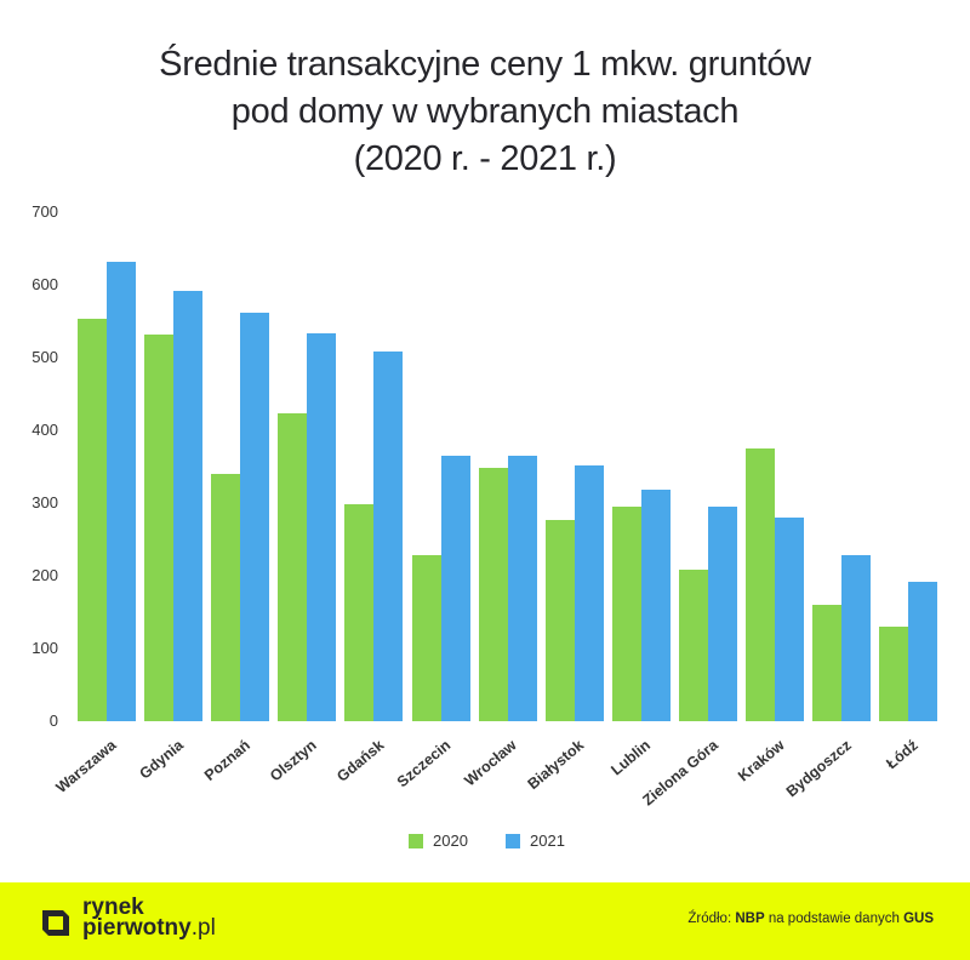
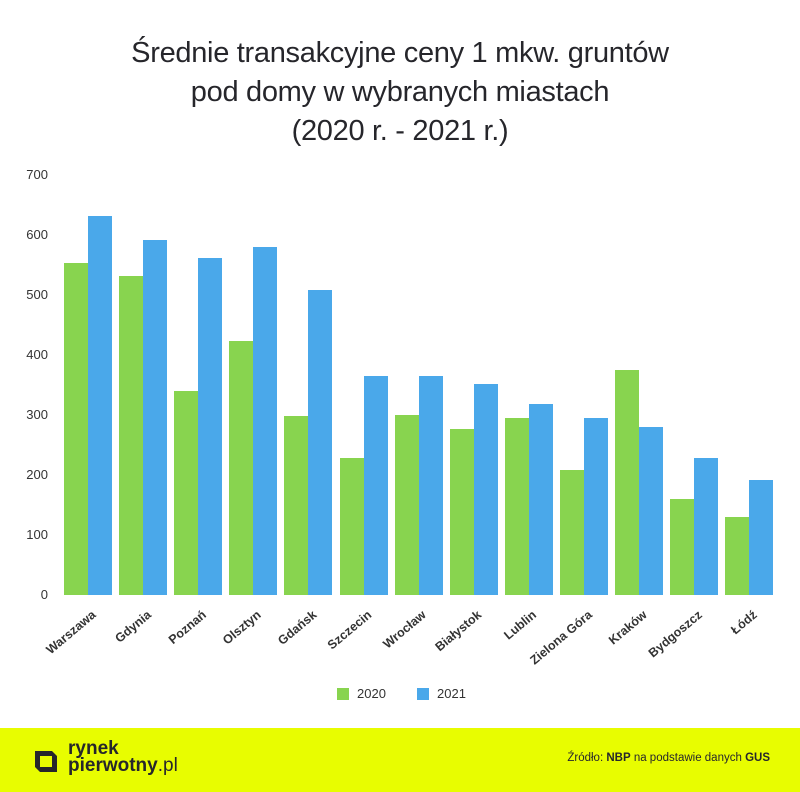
2021/Olsztyn: 530 -> 580
2020/Wrocław: 350 -> 300
